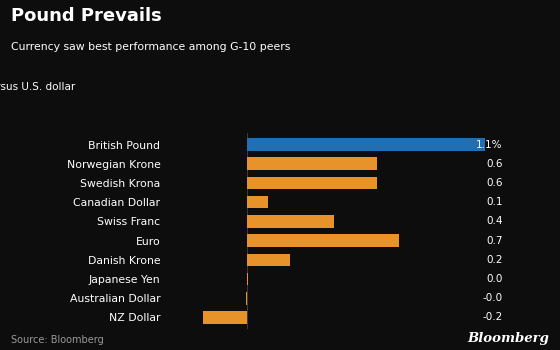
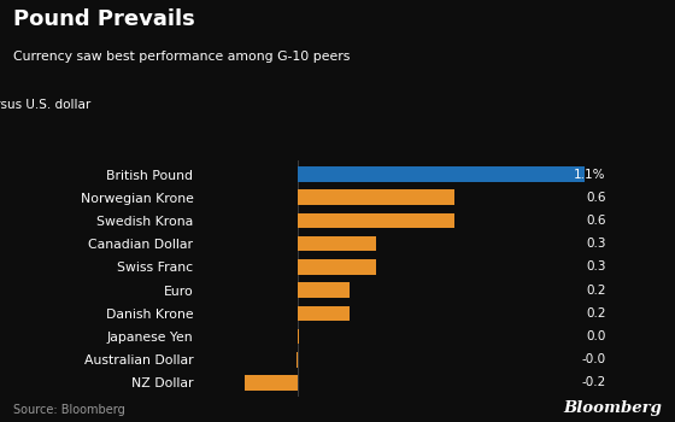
Canadian Dollar: 0.1 -> 0.3
Swiss Franc: 0.4 -> 0.3
Euro: 0.7 -> 0.2
